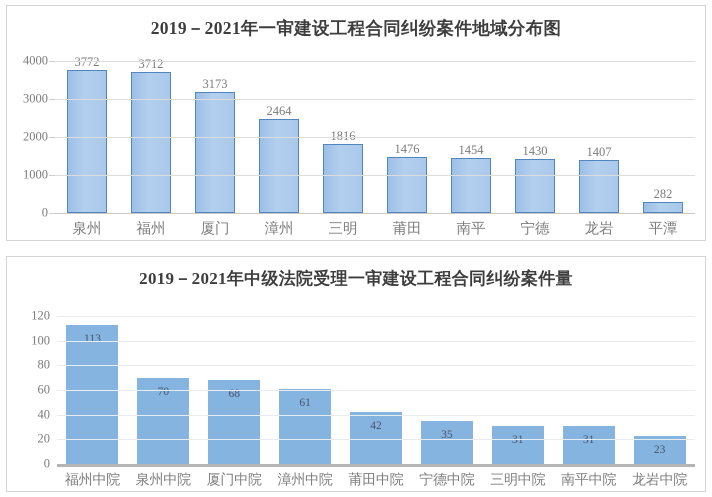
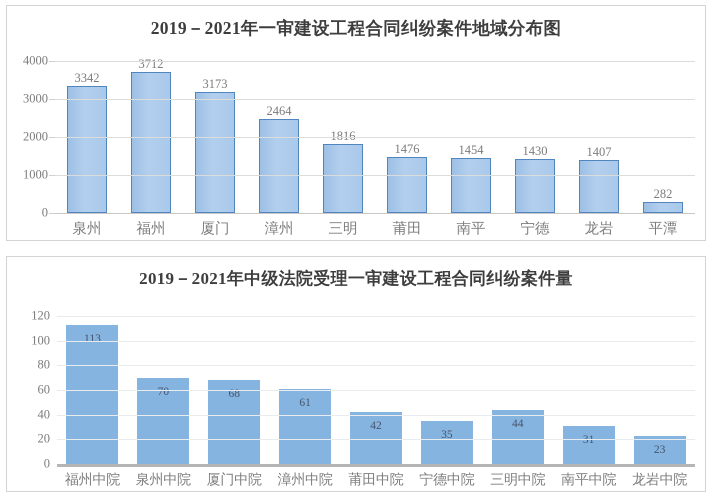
2019－2021年一审建设工程合同纠纷案件地域分布图/泉州: 3772 -> 3342
2019－2021年中级法院受理一审建设工程合同纠纷案件量/三明中院: 31 -> 44
